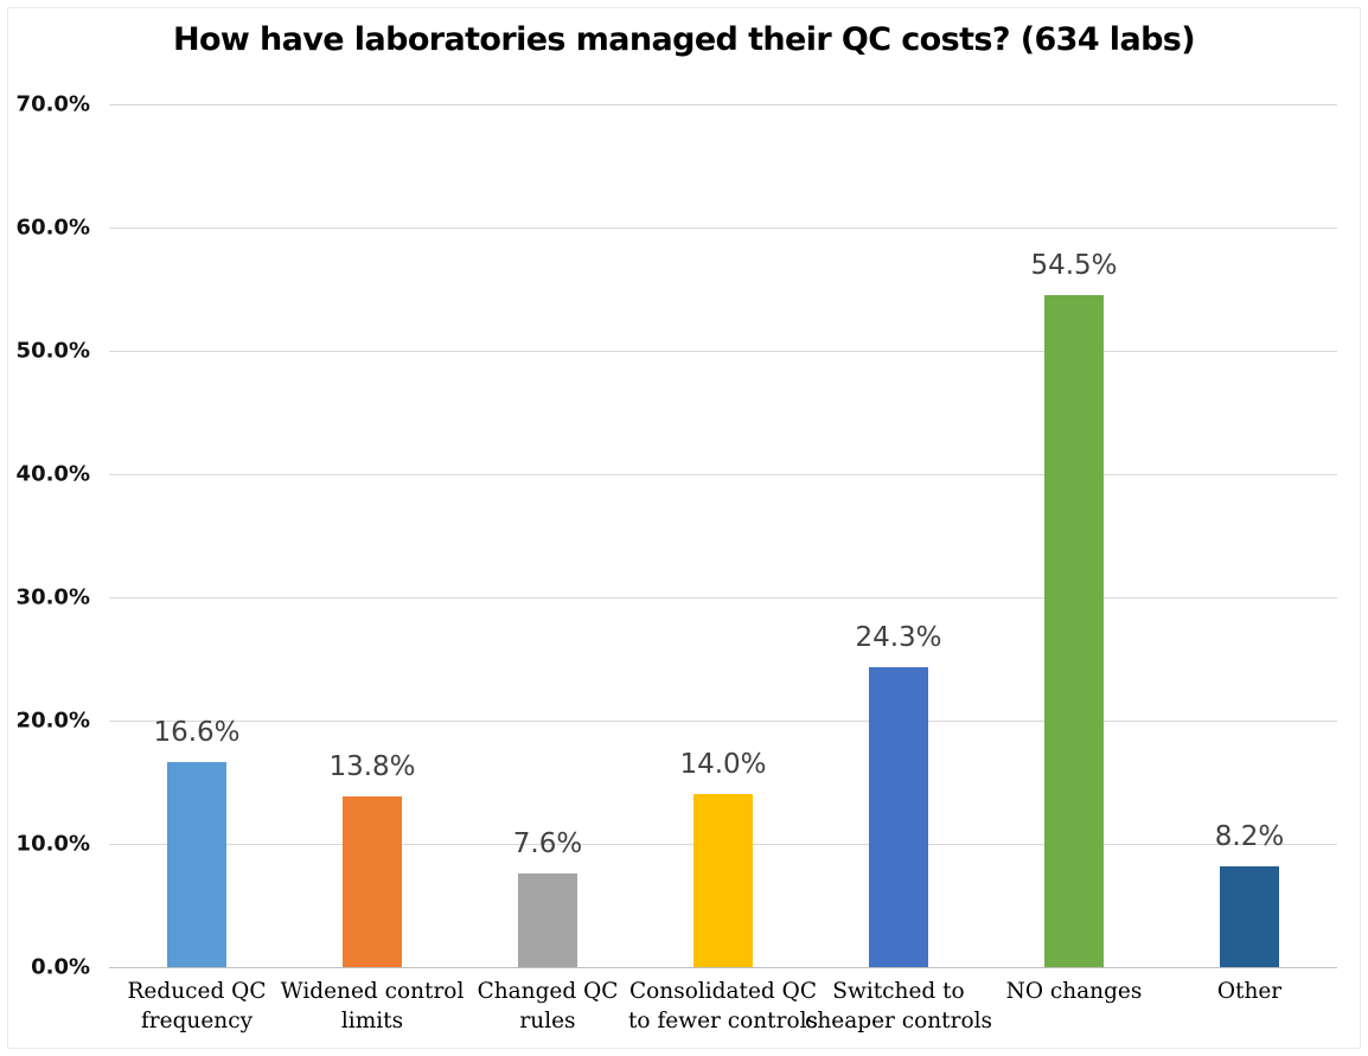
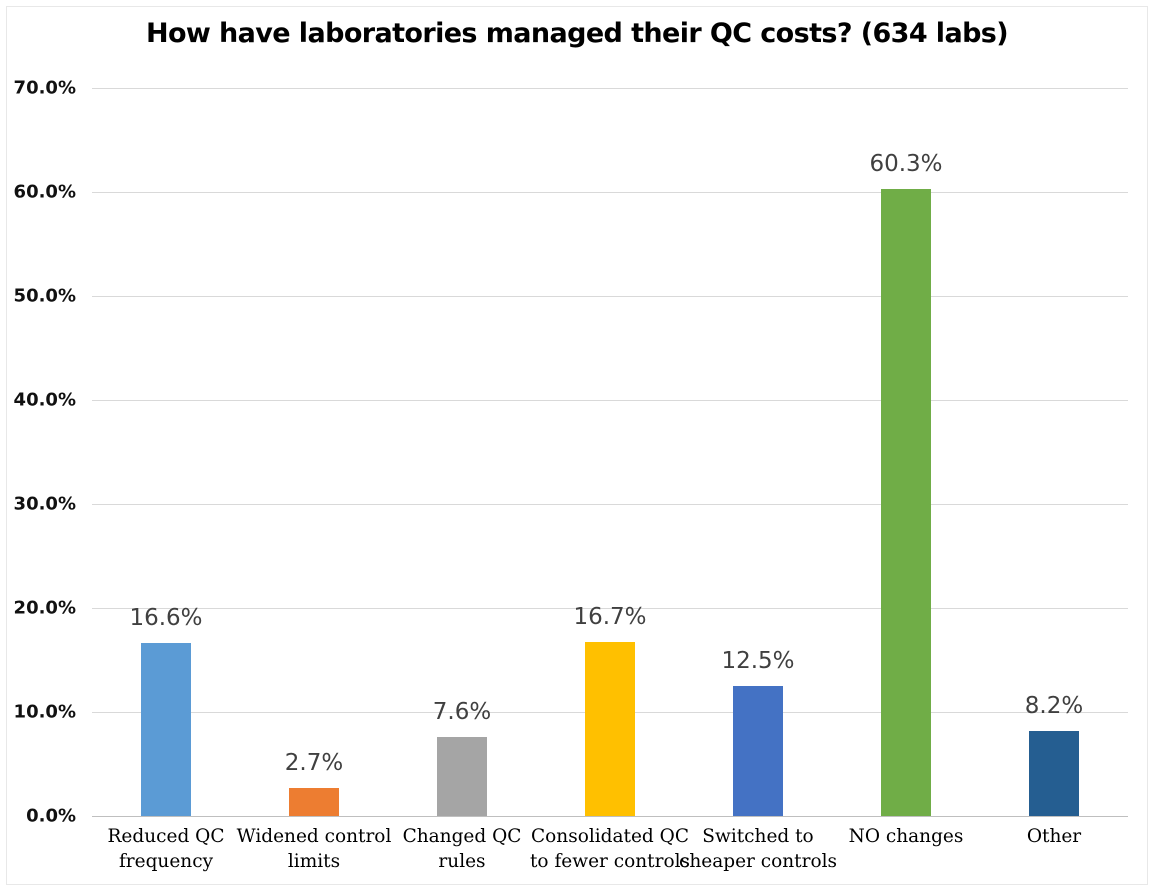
Widened control limits: 13.8% -> 2.7%
Consolidated QC to fewer controls: 14.0% -> 16.7%
Switched to cheaper controls: 24.3% -> 12.5%
NO changes: 54.5% -> 60.3%
